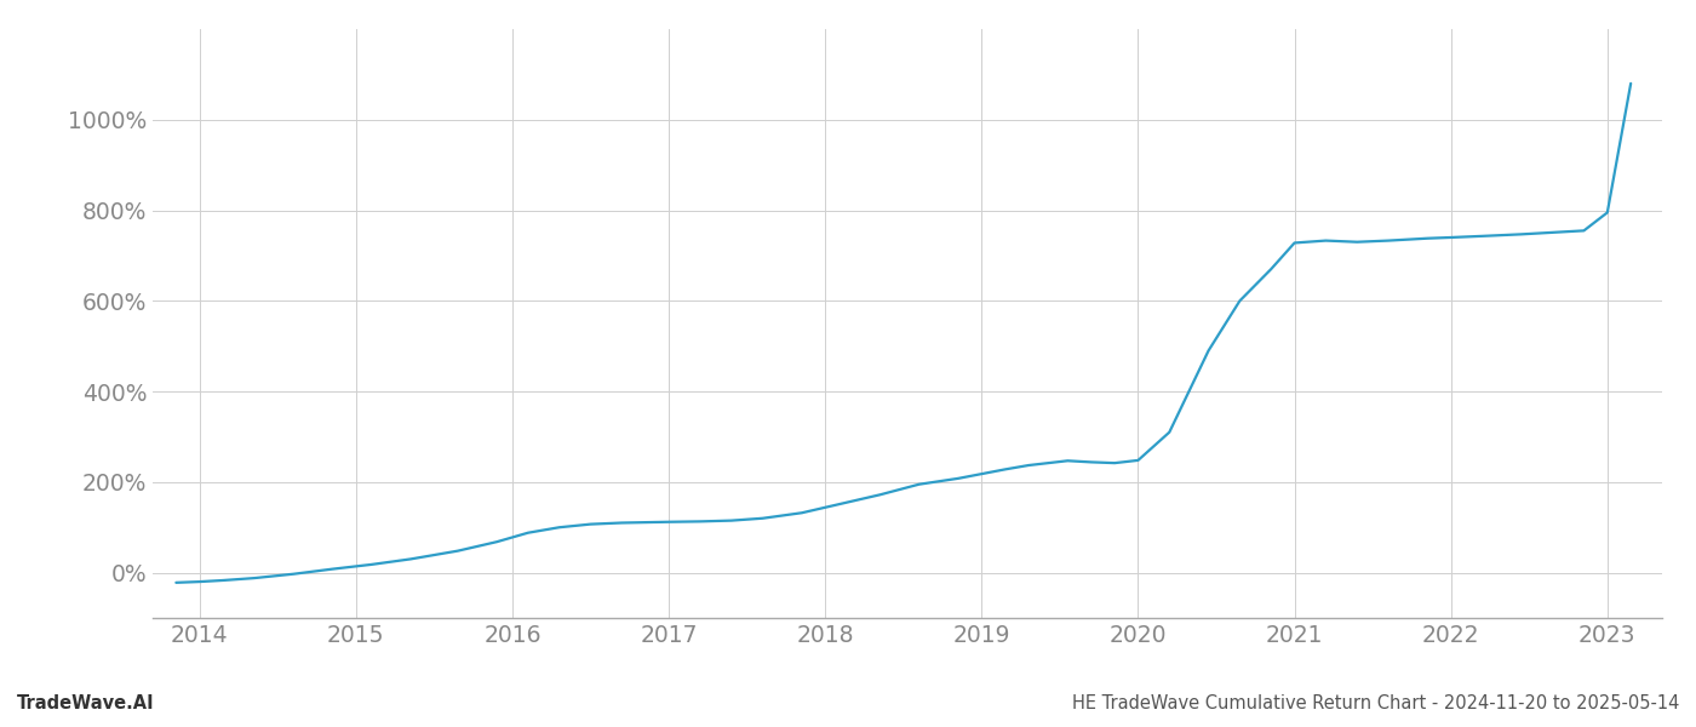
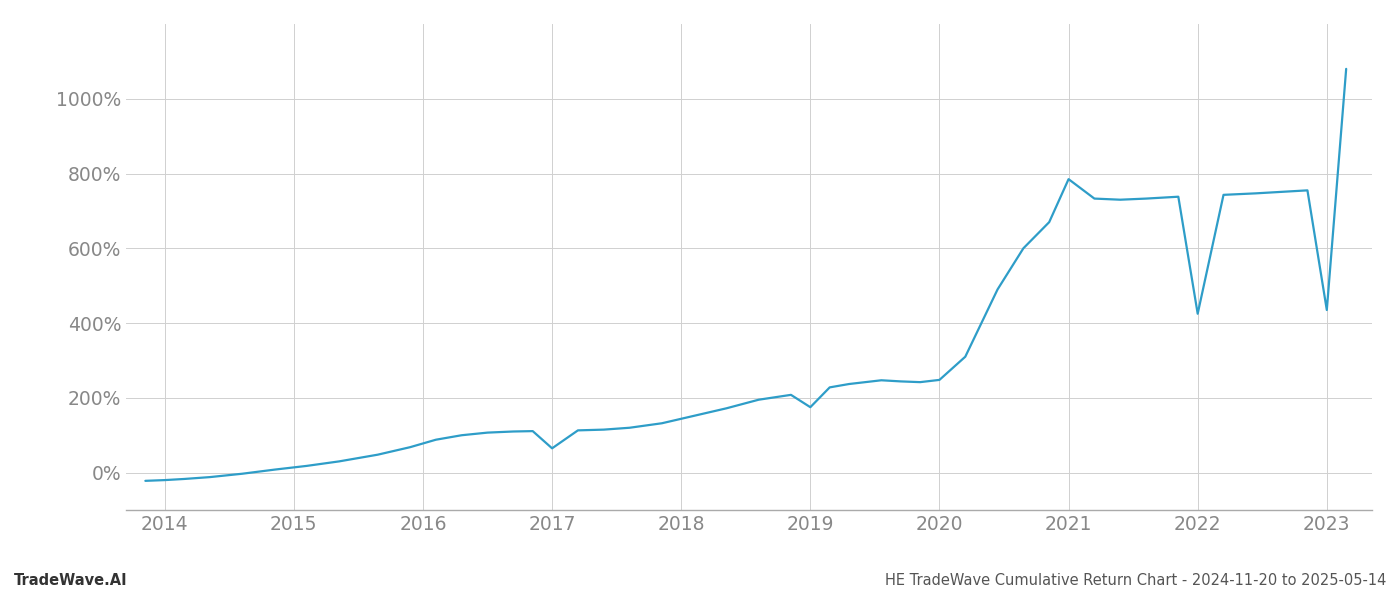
2017: 112% -> 65%
2019: 218% -> 175%
2021: 728% -> 785%
2022: 740% -> 425%
2023: 795% -> 435%
